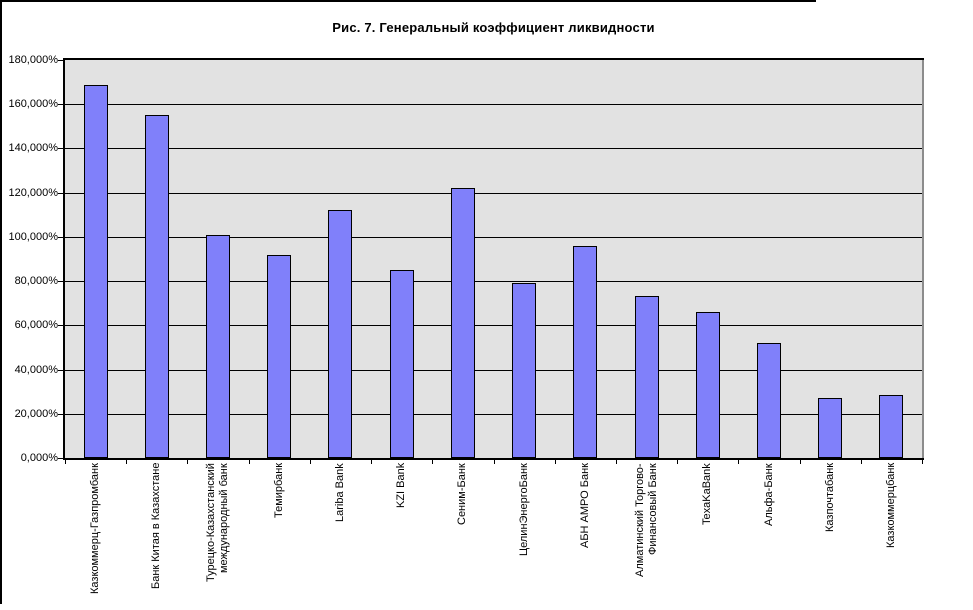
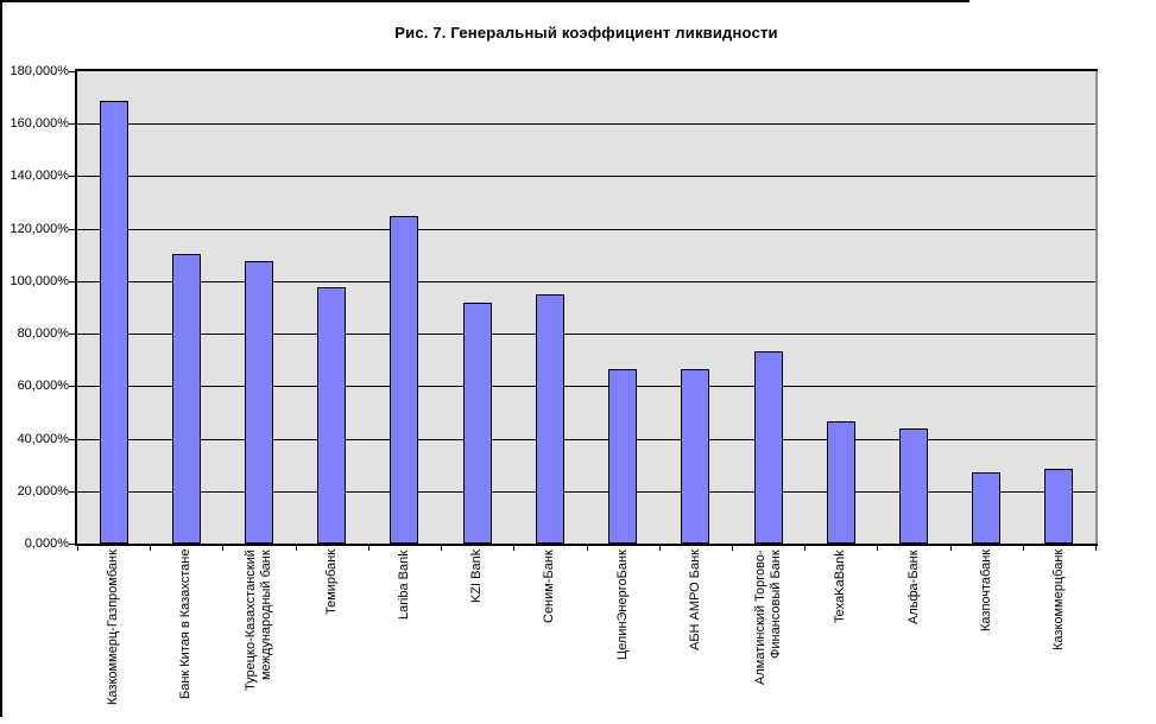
Банк Китая в Казахстане: 155% -> 110%
Турецко-Казахстанский международный банк: 101% -> 108%
Темирбанк: 92% -> 98%
Lariba Bank: 112% -> 125%
KZI Bank: 85% -> 92%
Сеним-Банк: 122% -> 95%
ЦелинЭнергоБанк: 79% -> 67%
АБН АМРО Банк: 96% -> 67%
TexaKaBank: 66% -> 46%
Альфа-Банк: 52% -> 44%
